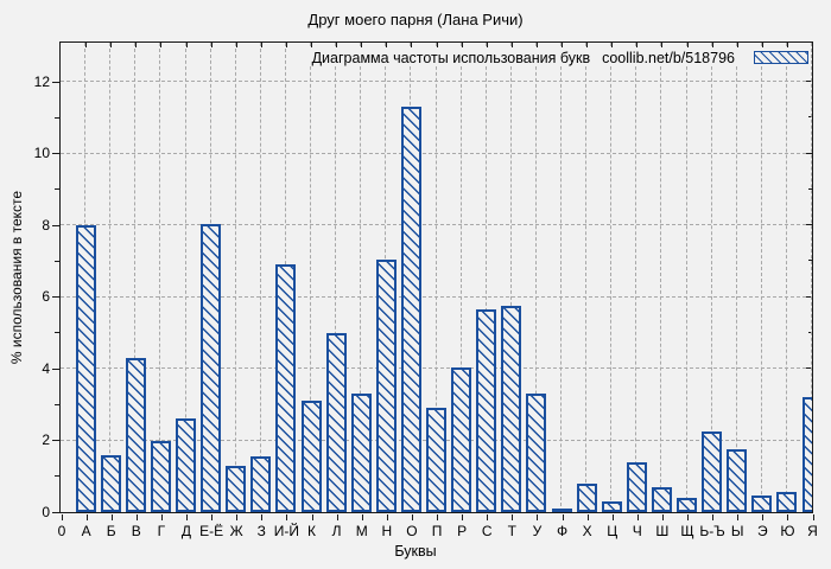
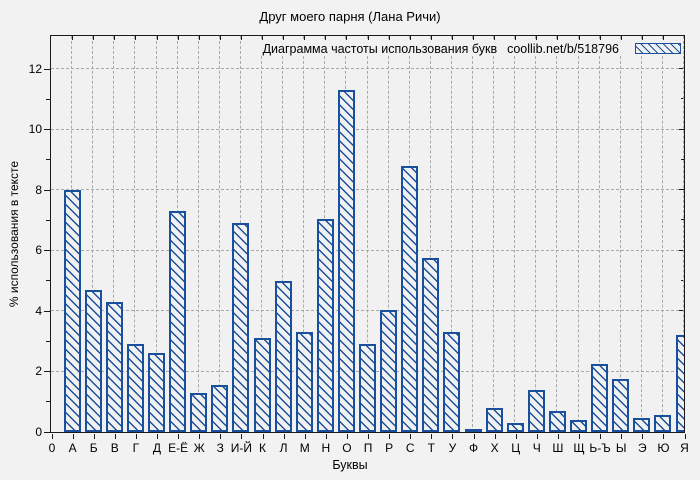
Б: 1.6 -> 4.7
Г: 2.0 -> 2.9
Е-Ё: 8.1 -> 7.3
С: 5.7 -> 8.8
